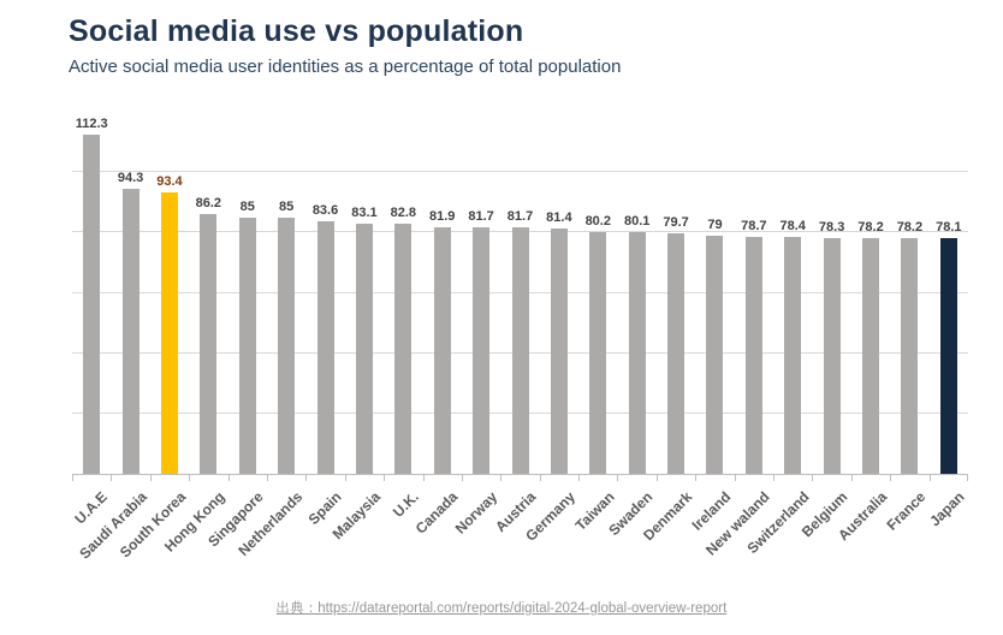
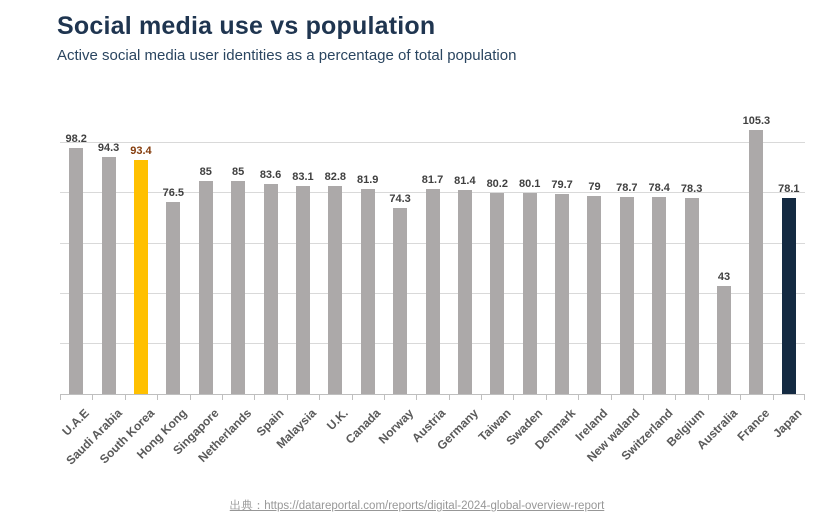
U.A.E: 112.3 -> 98.2
Hong Kong: 86.2 -> 76.5
Norway: 81.7 -> 74.3
Australia: 78.2 -> 43
France: 78.2 -> 105.3
